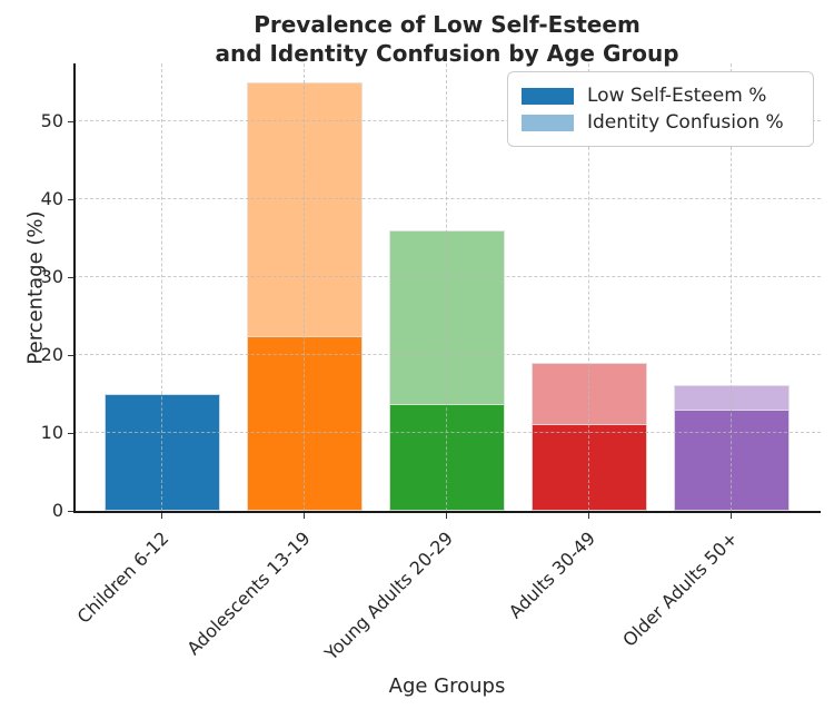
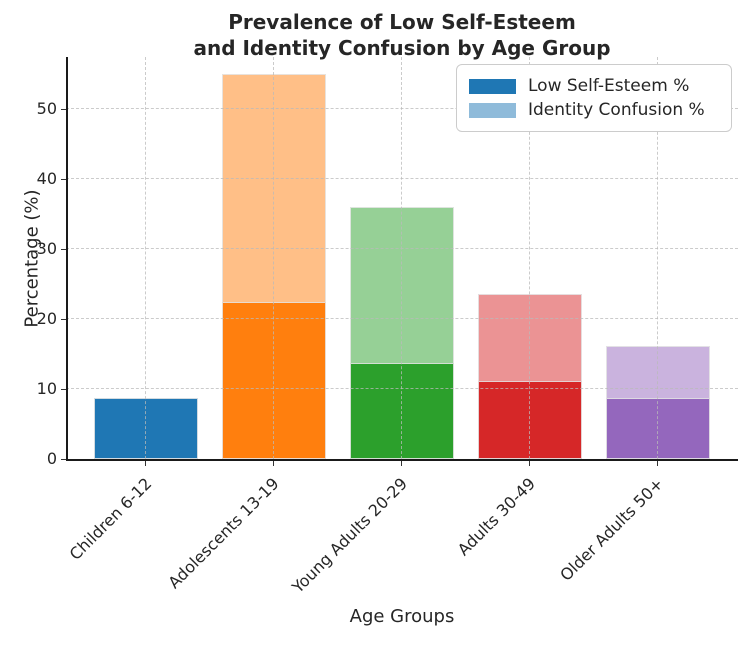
Low Self-Esteem %/Children 6-12: 15 -> 9
Identity Confusion %/Adults 30-49: 19 -> 24
Low Self-Esteem %/Older Adults 50+: 13 -> 9
